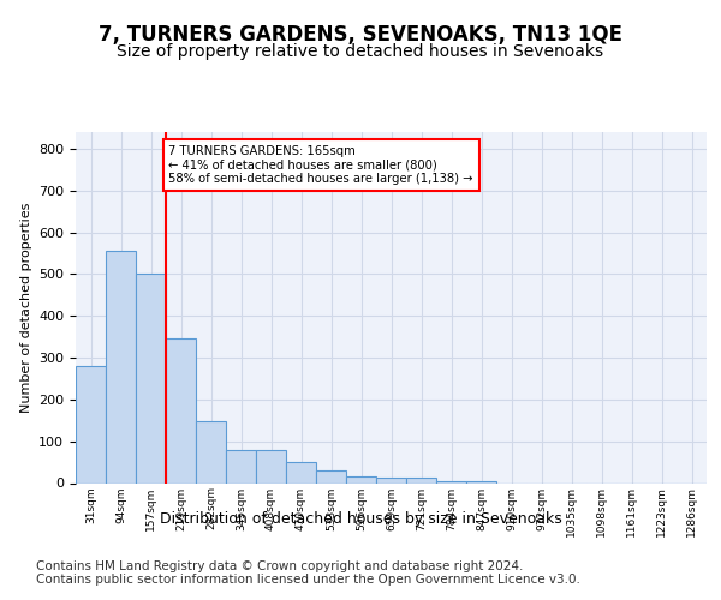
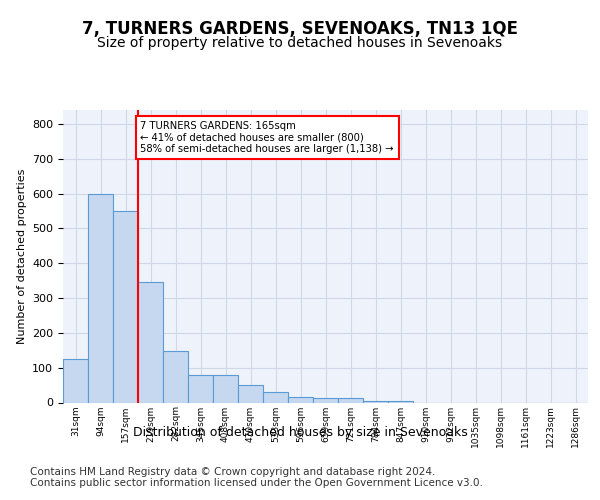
31sqm: 280 -> 125
94sqm: 555 -> 600
157sqm: 500 -> 550
